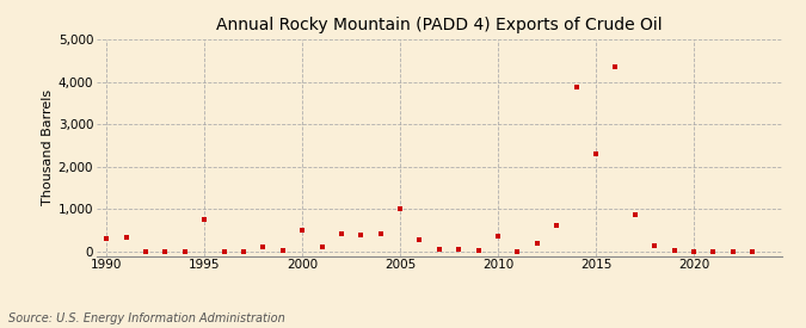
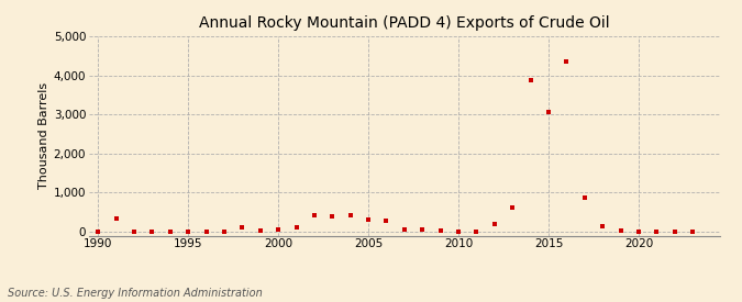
1990: 300 -> 0
1995: 750 -> 0
2000: 500 -> 50
2005: 1,000 -> 310
2010: 350 -> 10
2015: 2,300 -> 3,060
